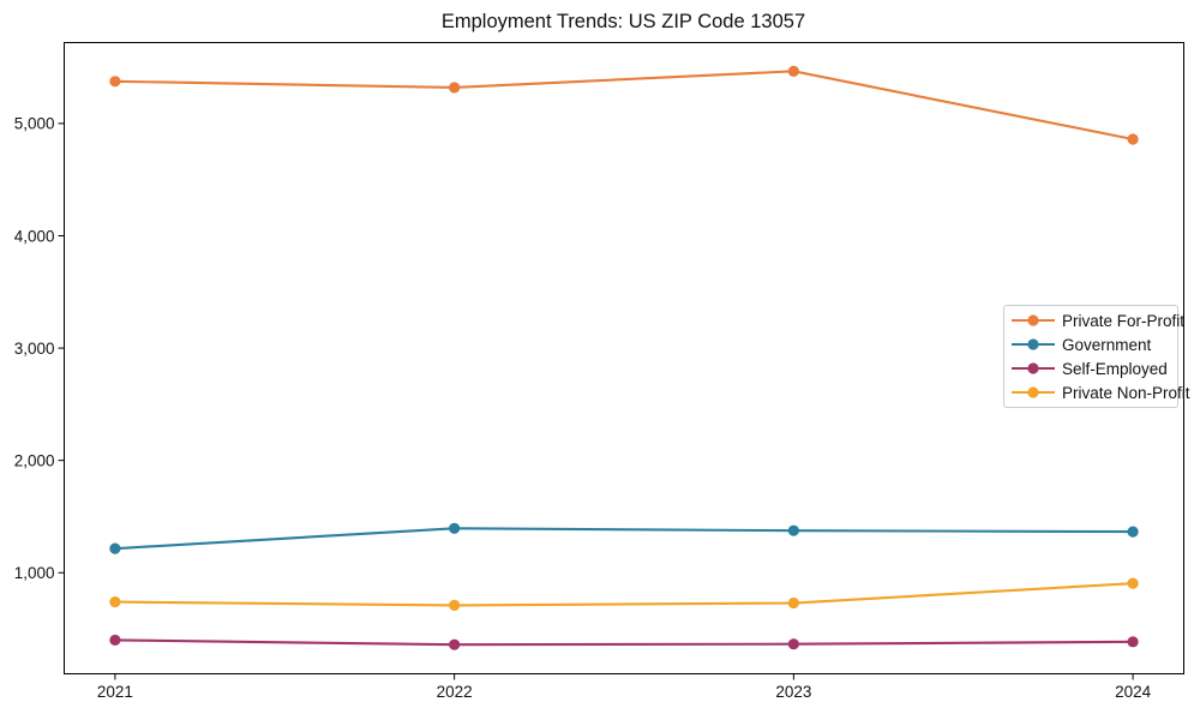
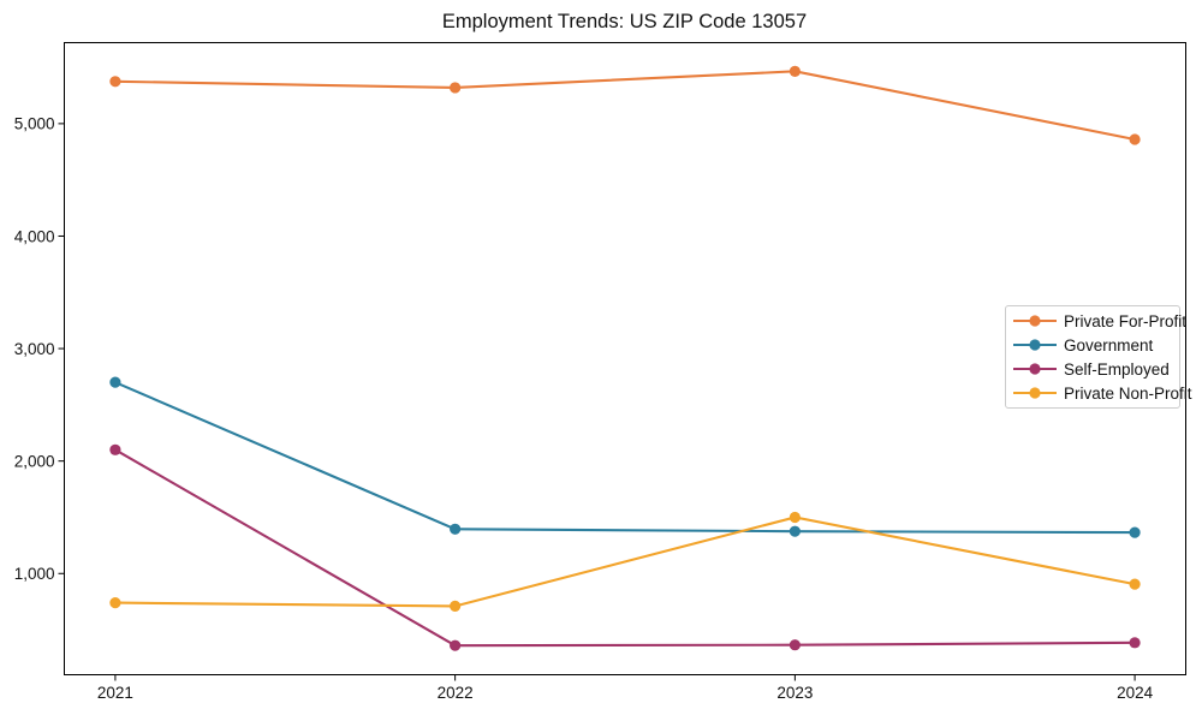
Government/2021: 1200 -> 2700
Self-Employed/2021: 400 -> 2100
Private Non-Profit/2023: 700 -> 1500
